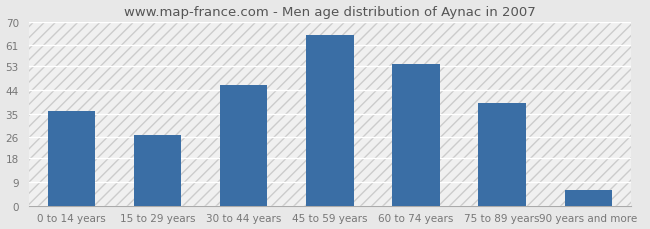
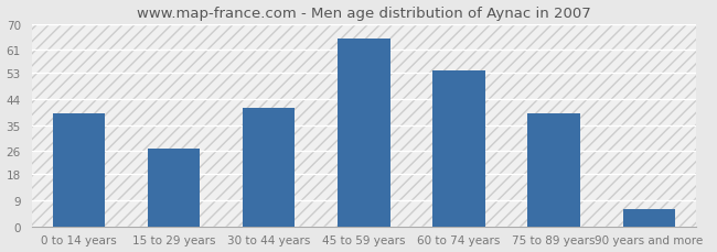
0 to 14 years: 36 -> 39
30 to 44 years: 46 -> 41
